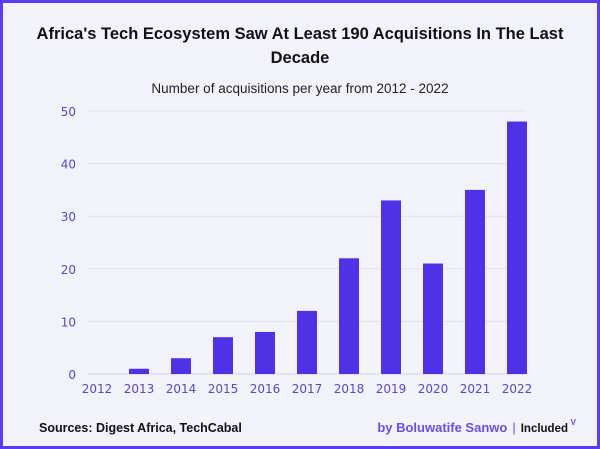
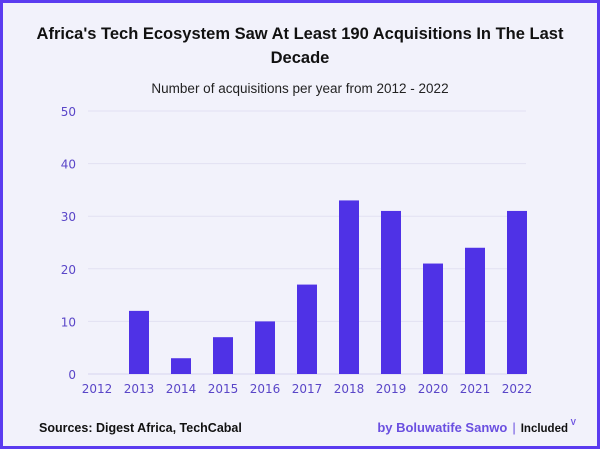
2013: 1 -> 12
2016: 8 -> 10
2017: 12 -> 17
2018: 22 -> 33
2019: 33 -> 31
2021: 35 -> 24
2022: 48 -> 31
